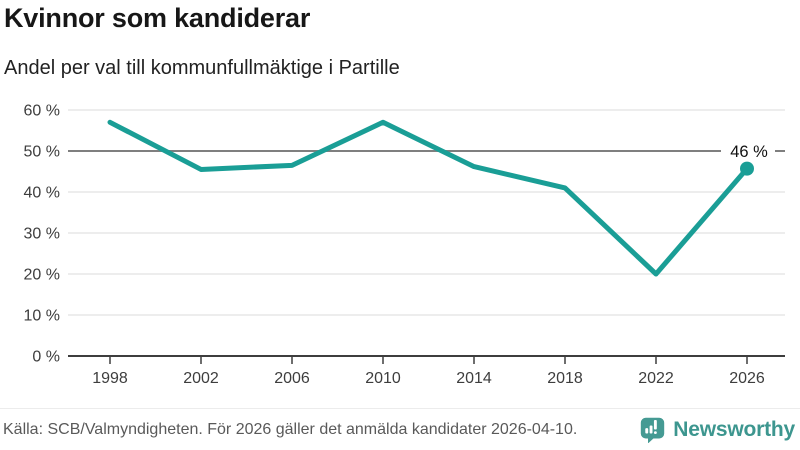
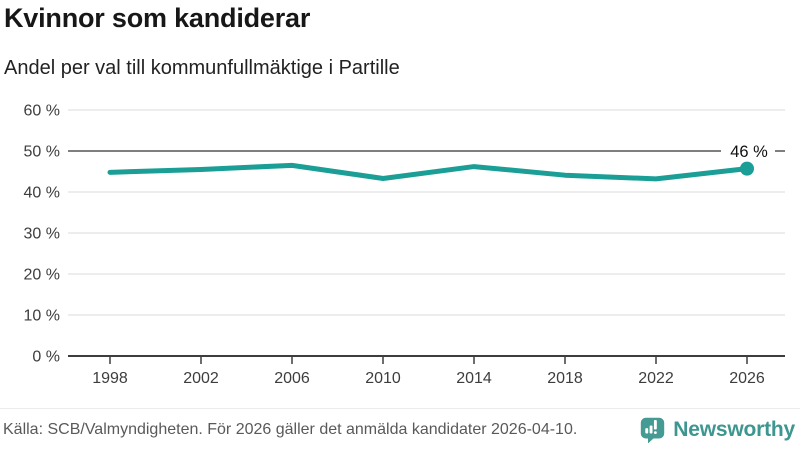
1998: 57% -> 45%
2010: 57% -> 43%
2018: 41% -> 44%
2022: 20% -> 43%
